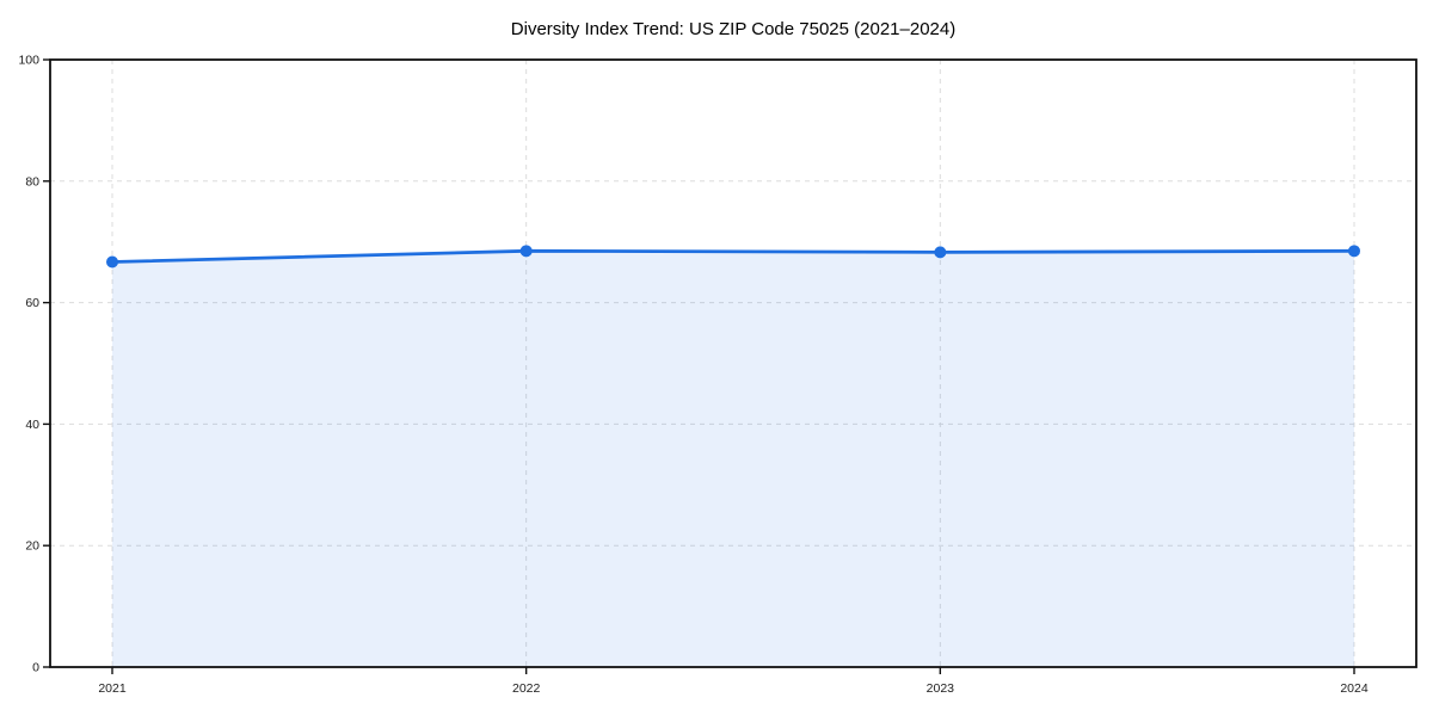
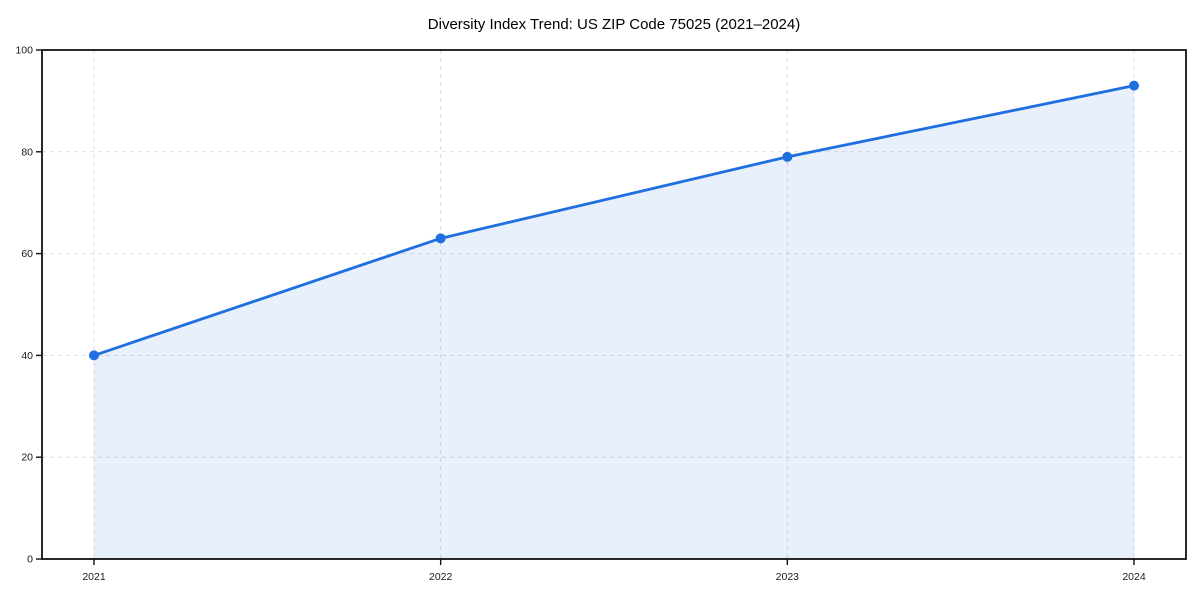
2021: 67 -> 40
2022: 68 -> 63
2023: 68 -> 79
2024: 68 -> 93
